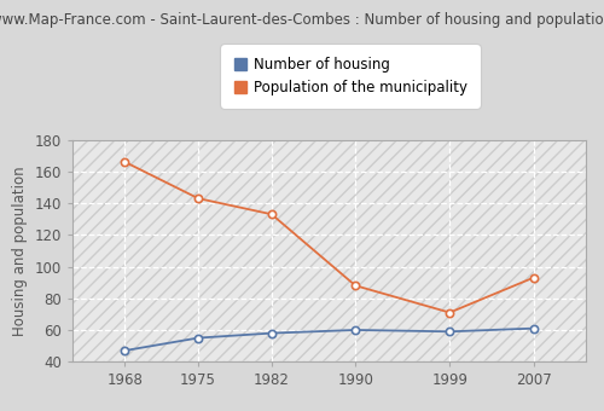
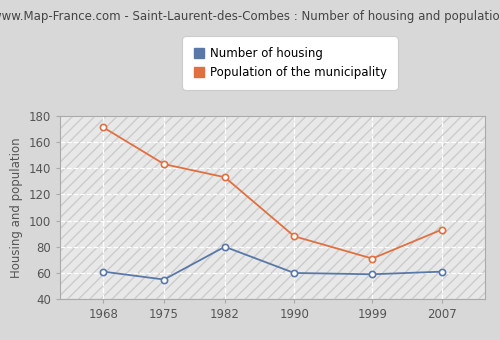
Number of housing/1968: 47 -> 61
Population of the municipality/1968: 166 -> 171
Number of housing/1982: 58 -> 80
